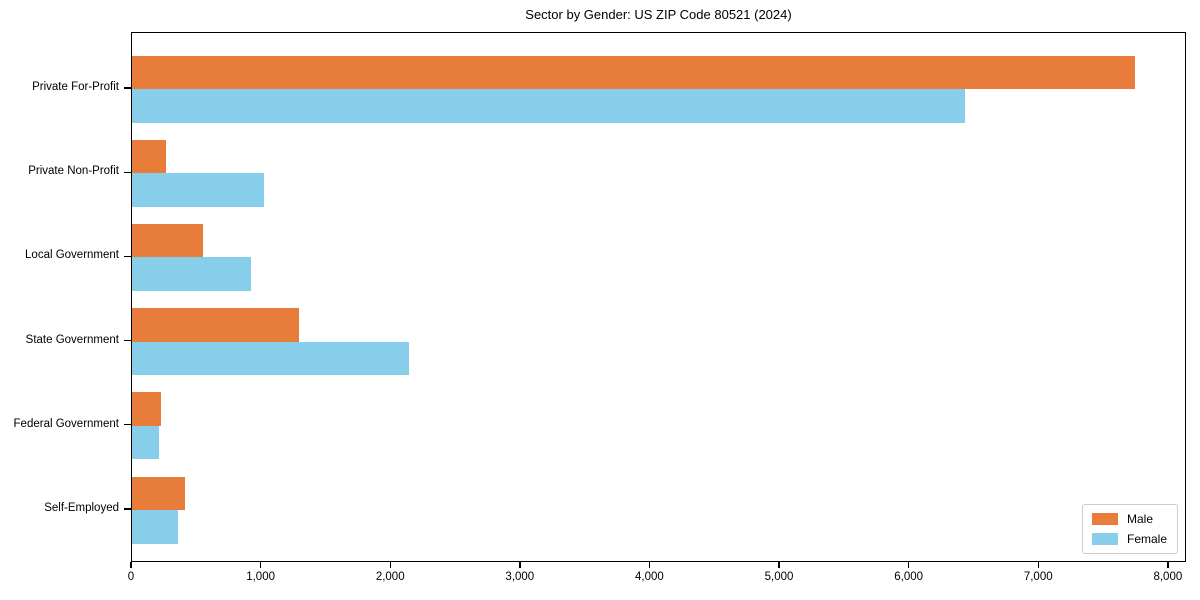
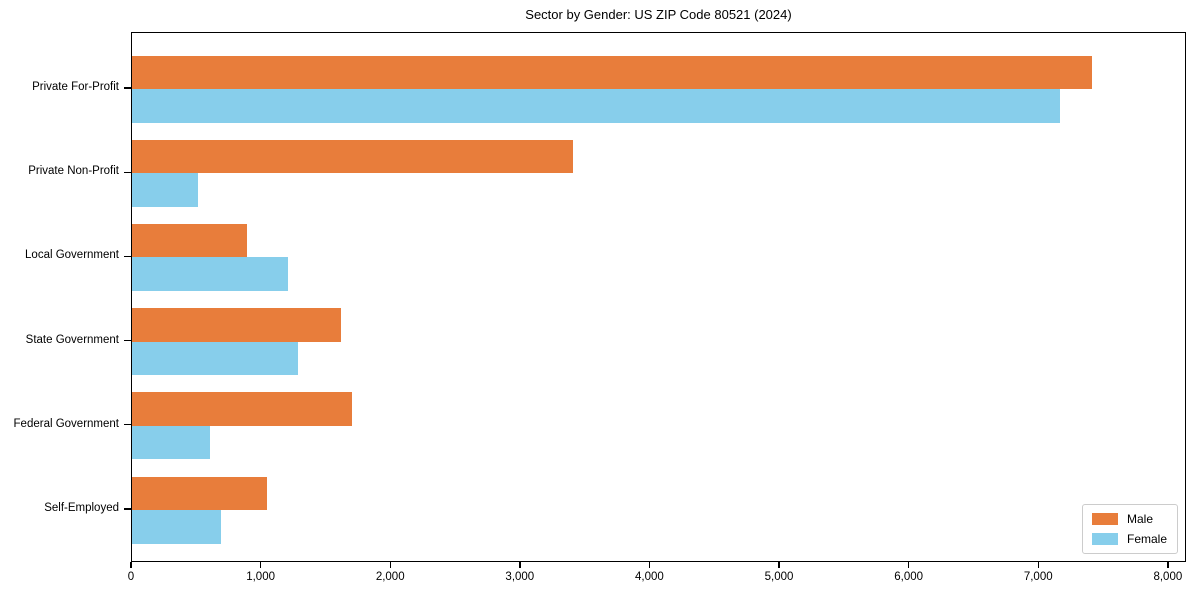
Male/Private For-Profit: 7740 -> 7410
Female/Private For-Profit: 6430 -> 7160
Male/Private Non-Profit: 260 -> 3400
Female/Private Non-Profit: 1020 -> 510
Male/Local Government: 550 -> 890
Female/Local Government: 920 -> 1200
Male/State Government: 1290 -> 1610
Female/State Government: 2140 -> 1280
Male/Federal Government: 220 -> 1700
Female/Federal Government: 200 -> 600
Male/Self-Employed: 410 -> 1040
Female/Self-Employed: 360 -> 690
